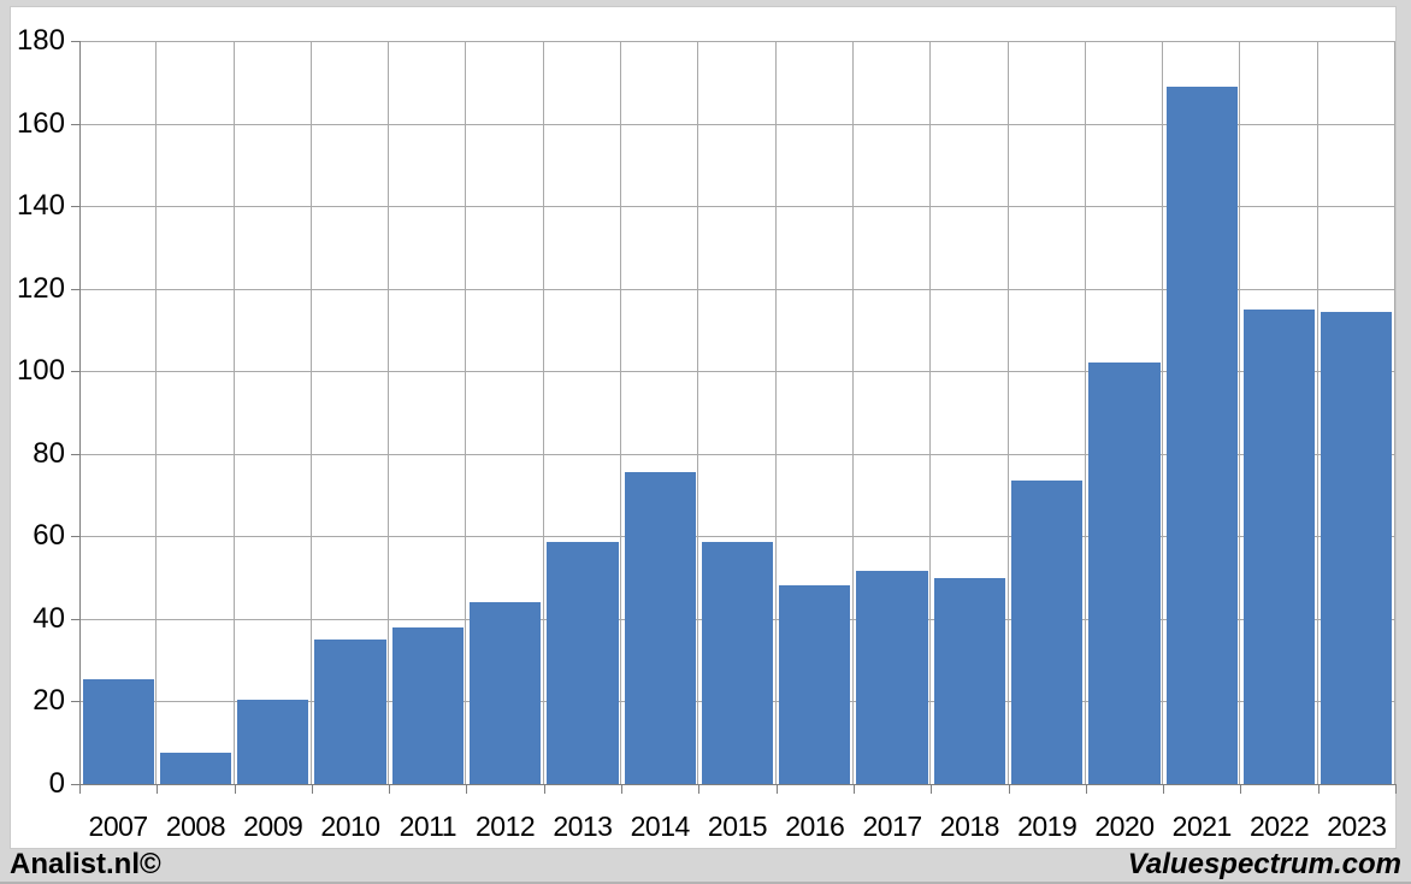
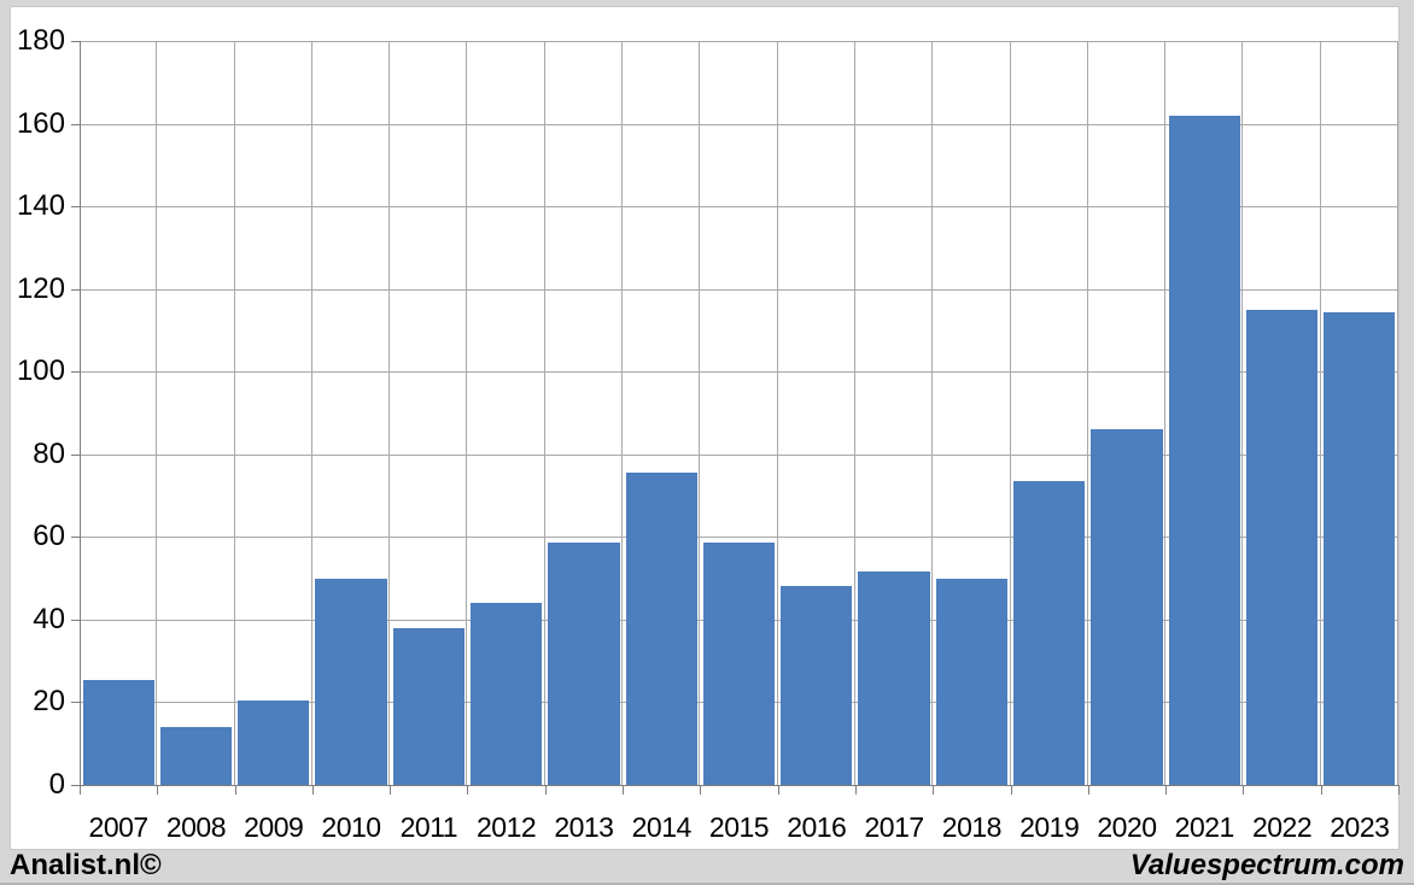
2008: 8 -> 14
2010: 35 -> 50
2020: 102 -> 86
2021: 169 -> 162
